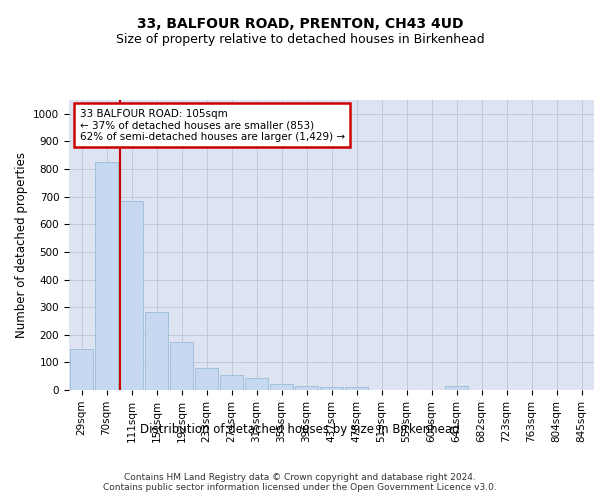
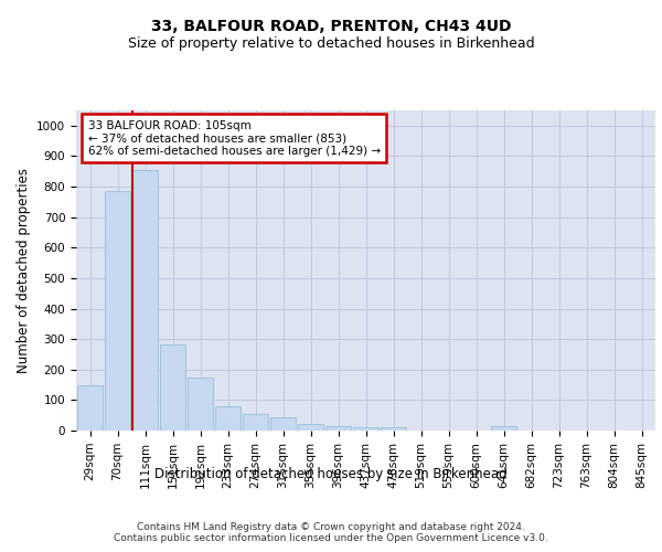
70sqm: 825 -> 785
111sqm: 685 -> 855
